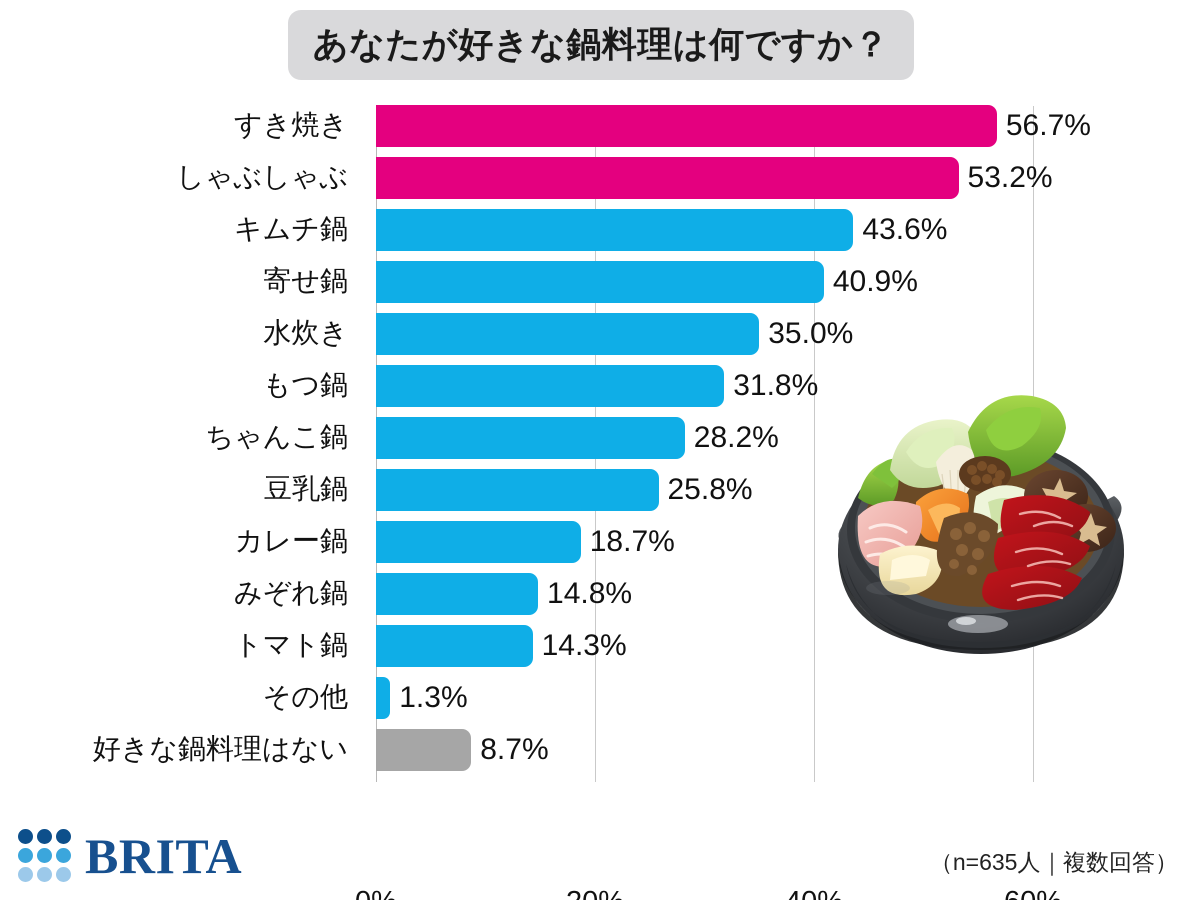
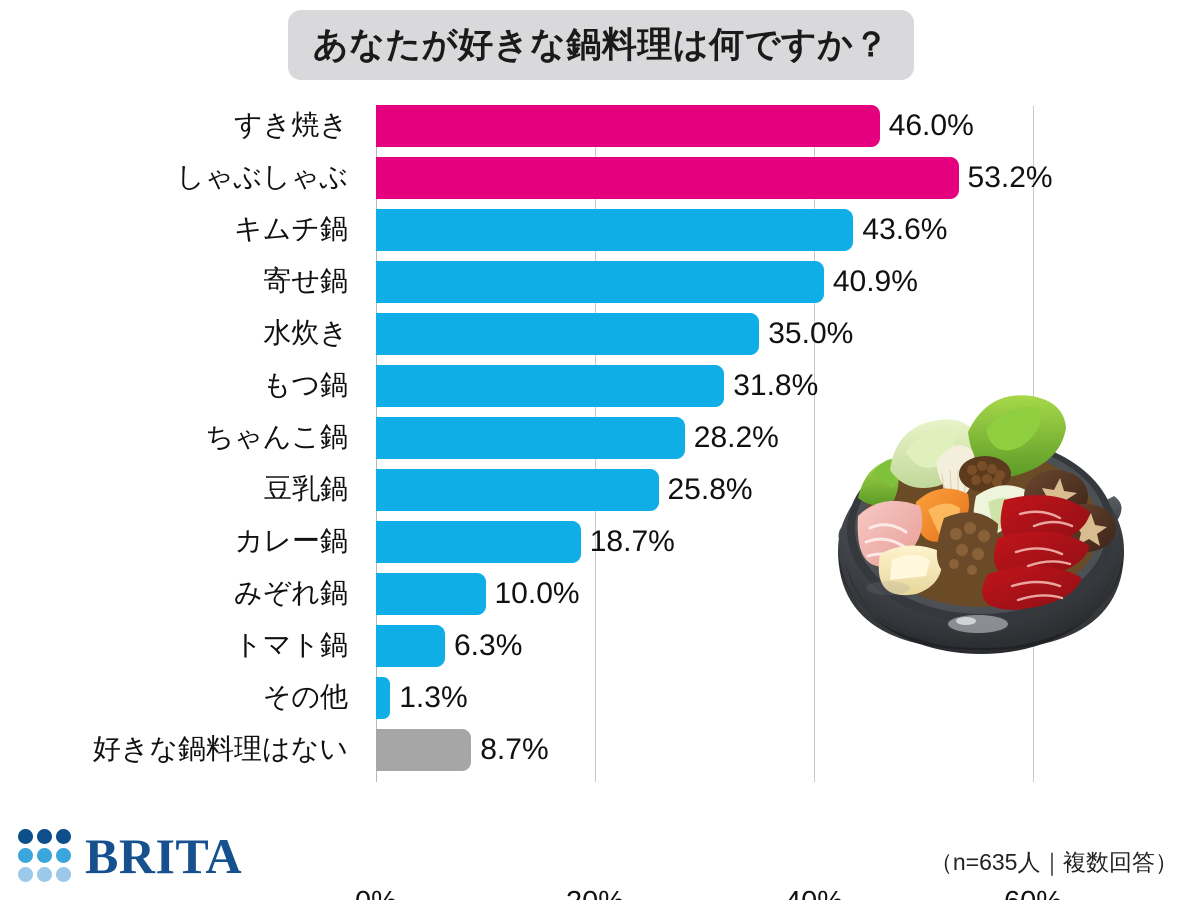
すき焼き: 56.7% -> 46.0%
みぞれ鍋: 14.8% -> 10.0%
トマト鍋: 14.3% -> 6.3%
